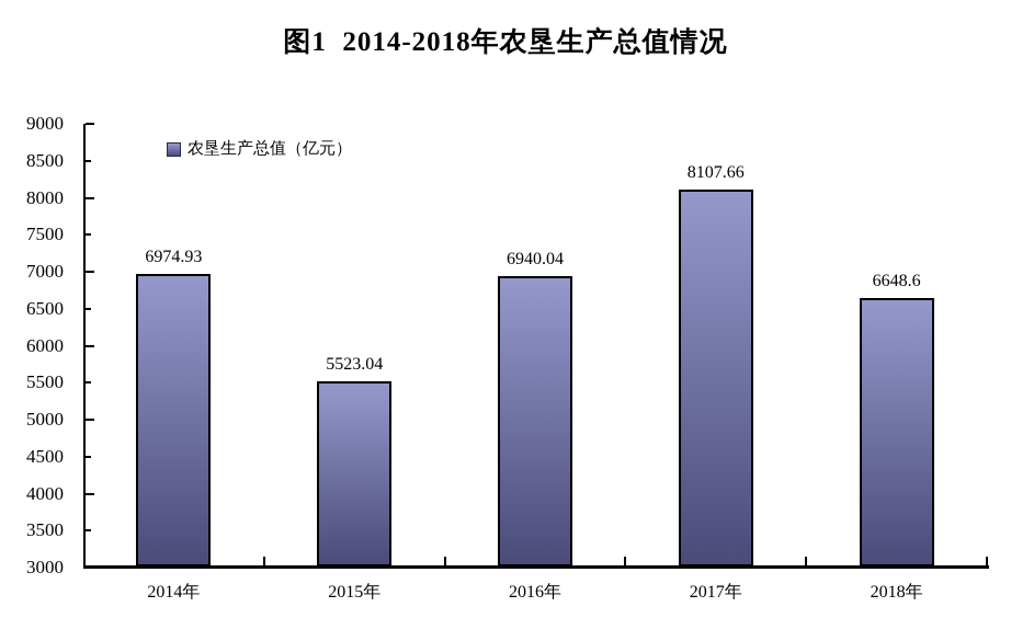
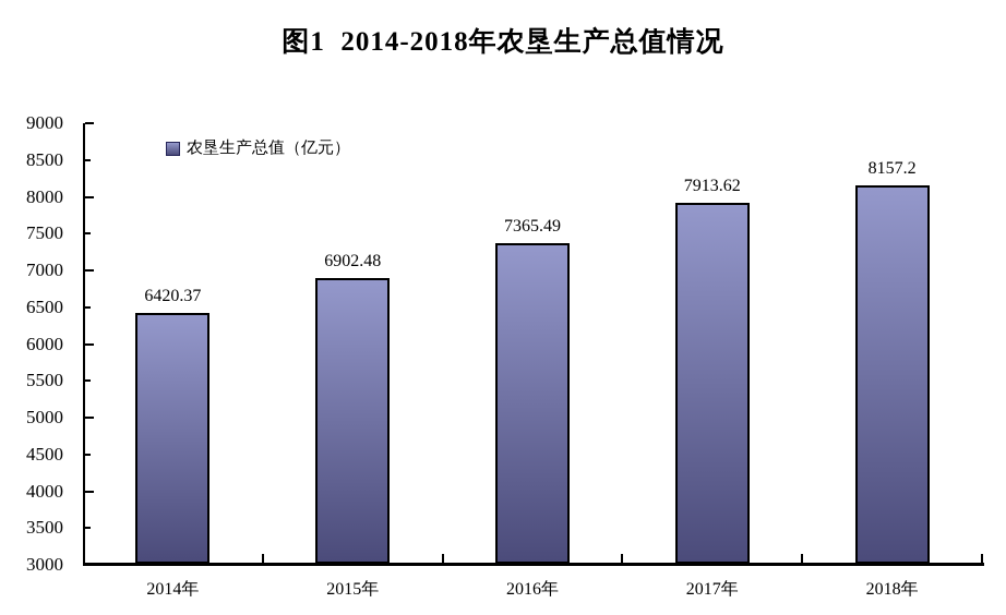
2014年: 6974.93 -> 6420.37
2015年: 5523.04 -> 6902.48
2016年: 6940.04 -> 7365.49
2017年: 8107.66 -> 7913.62
2018年: 6648.6 -> 8157.2
